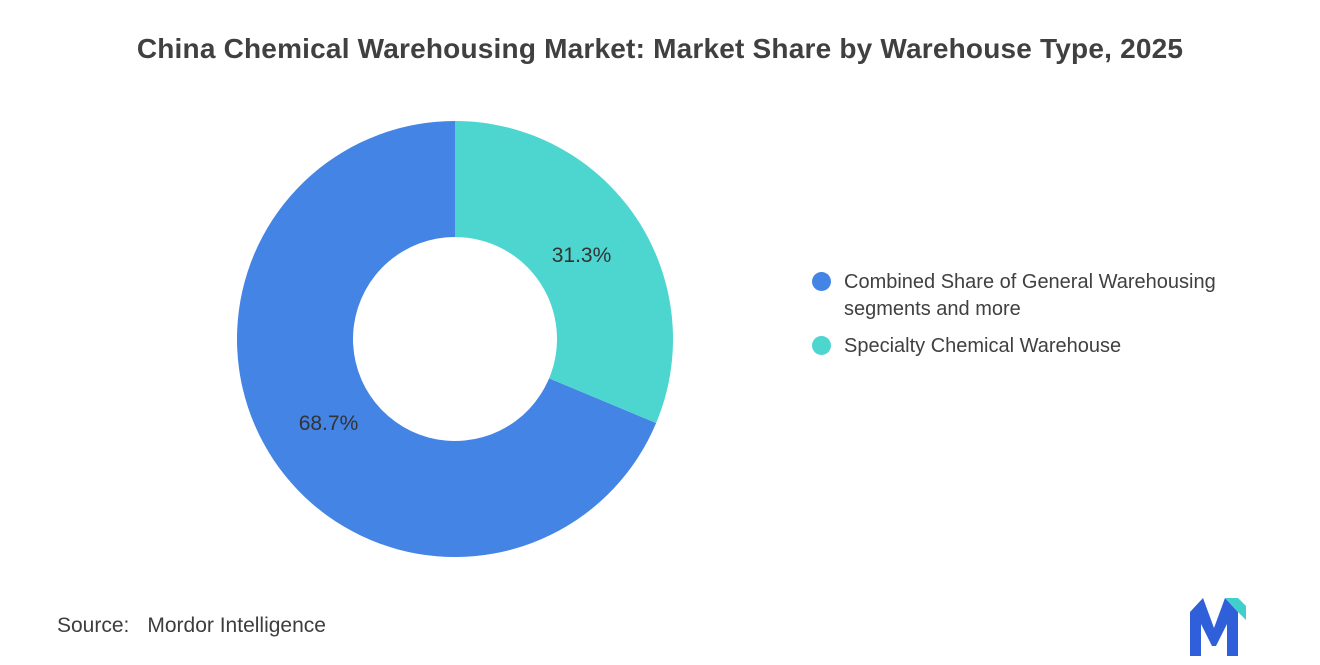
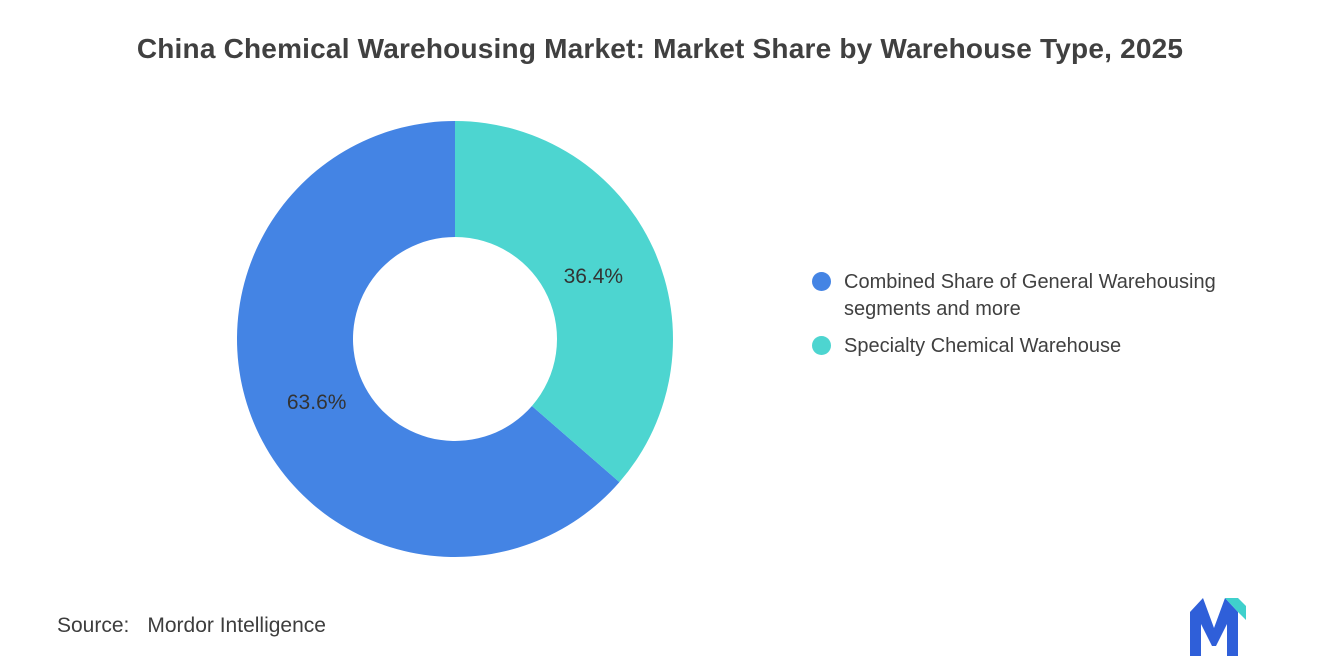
Combined Share of General Warehousing segments and more: 68.7% -> 63.6%
Specialty Chemical Warehouse: 31.3% -> 36.4%
